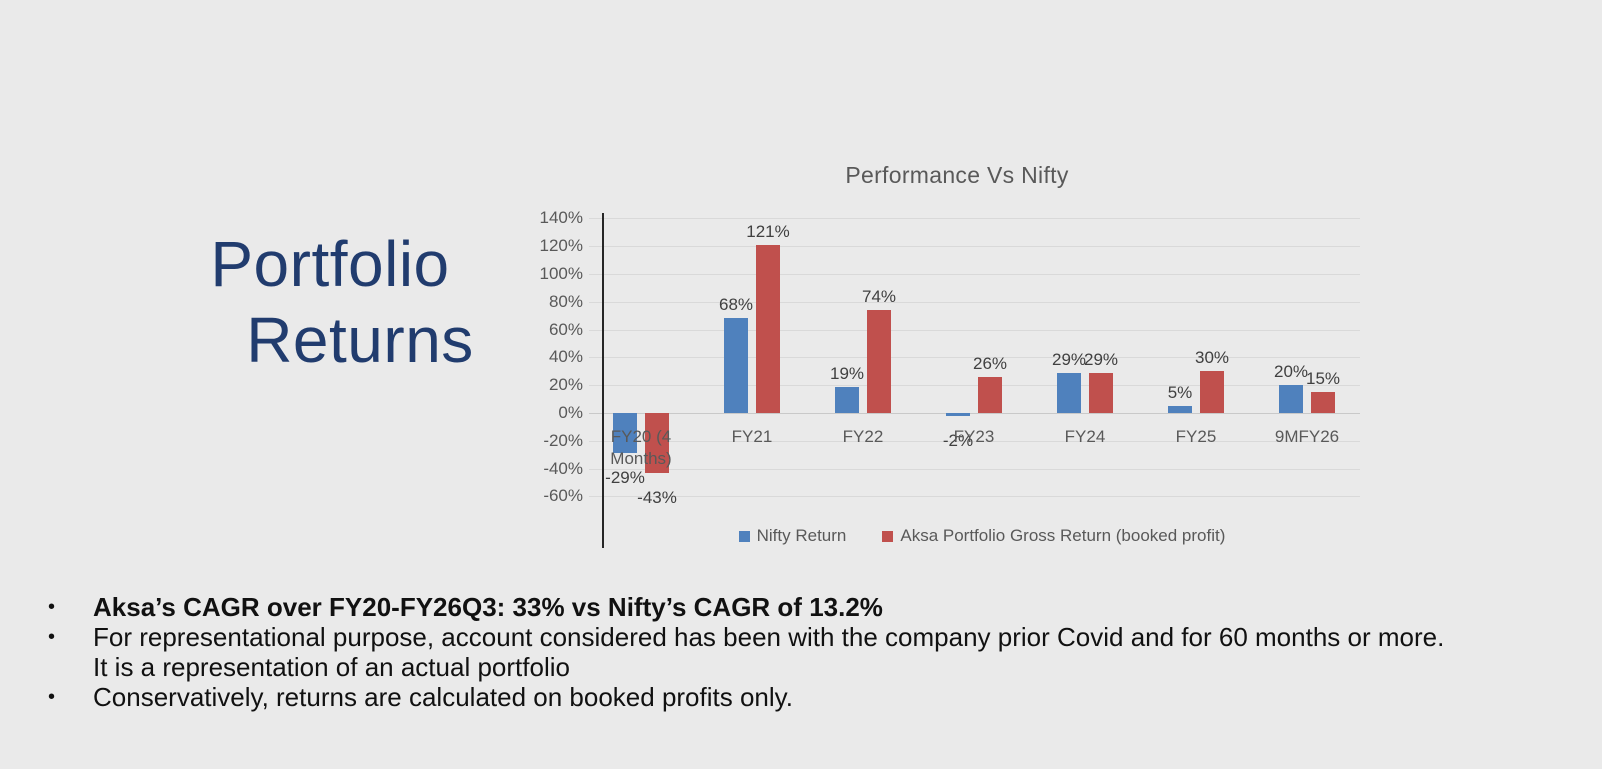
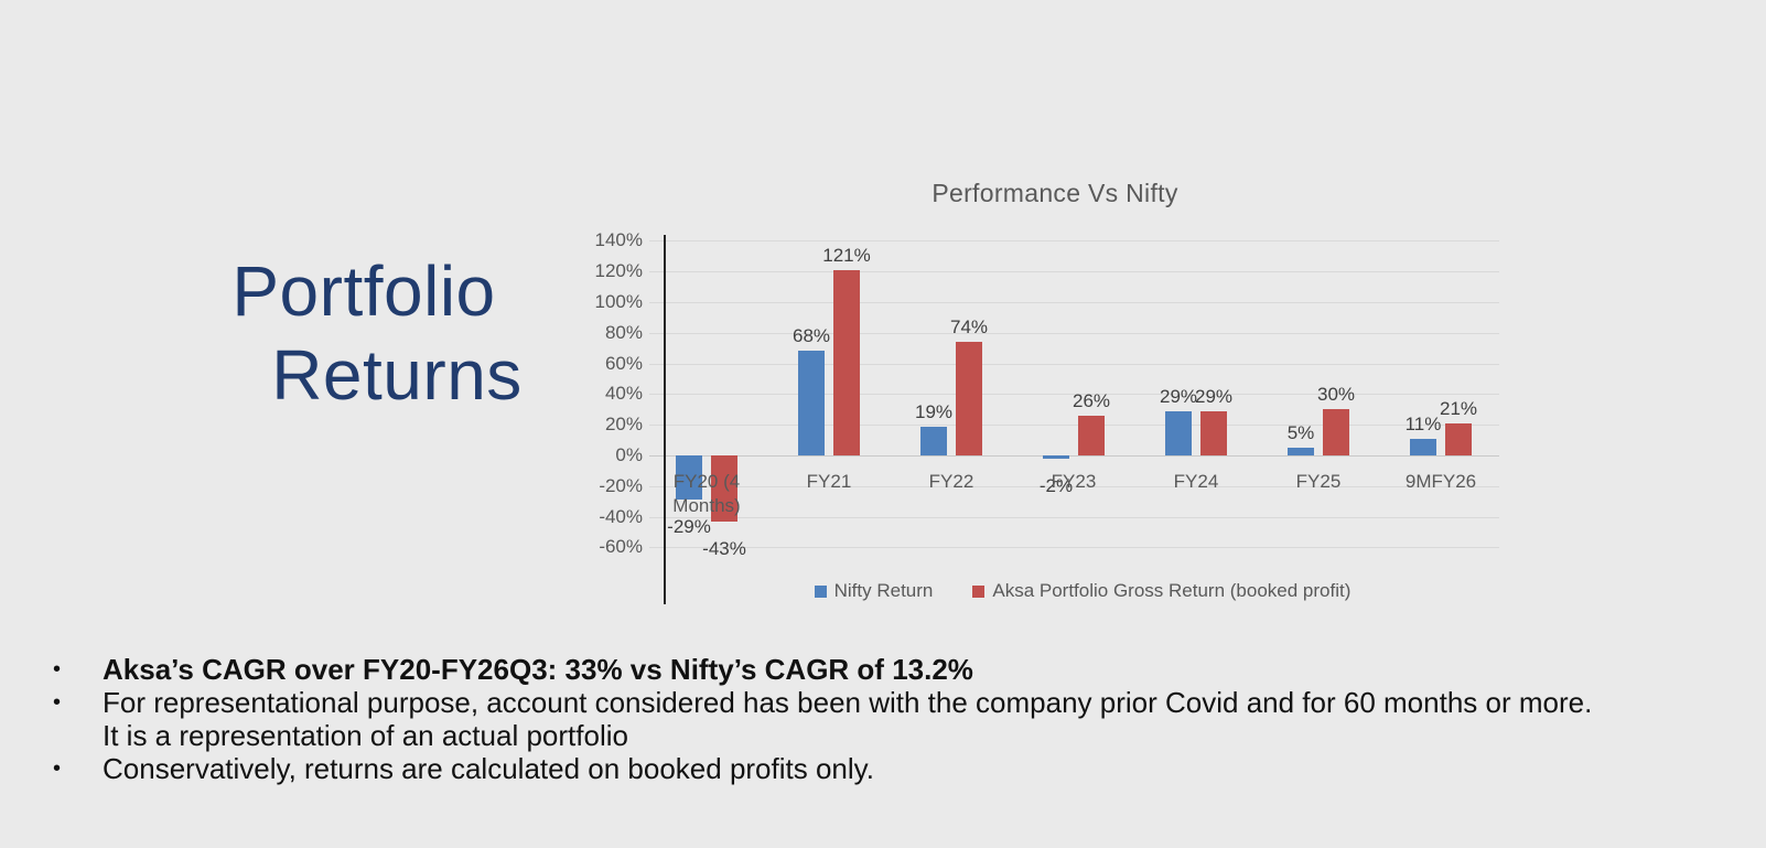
Nifty Return/9MFY26: 20% -> 11%
Aksa Portfolio Gross Return (booked profit)/9MFY26: 15% -> 21%
